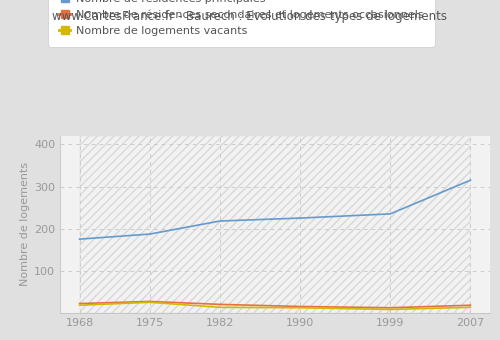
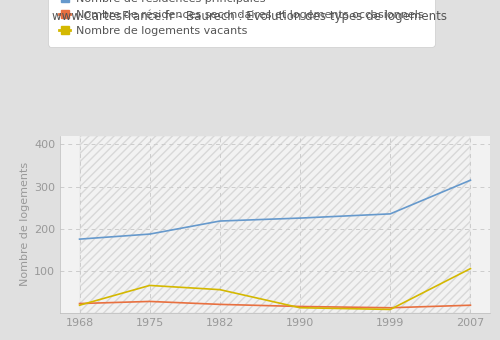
Nombre de logements vacants/1975: 25 -> 65
Nombre de logements vacants/1982: 13 -> 55
Nombre de logements vacants/2007: 13 -> 105
